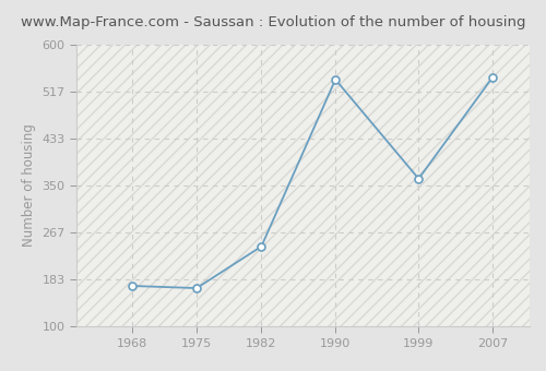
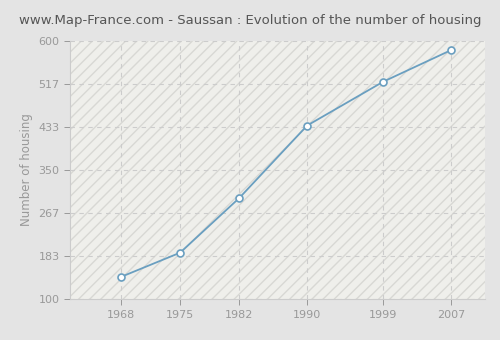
1968: 172 -> 143
1975: 168 -> 190
1982: 242 -> 296
1990: 538 -> 436
1999: 362 -> 521
2007: 542 -> 582
